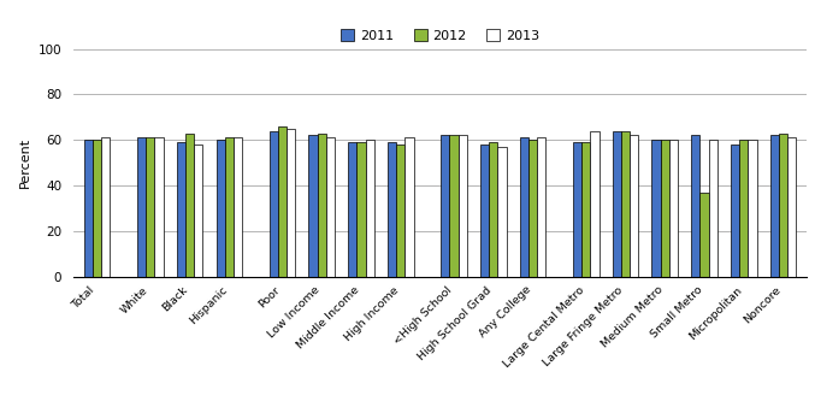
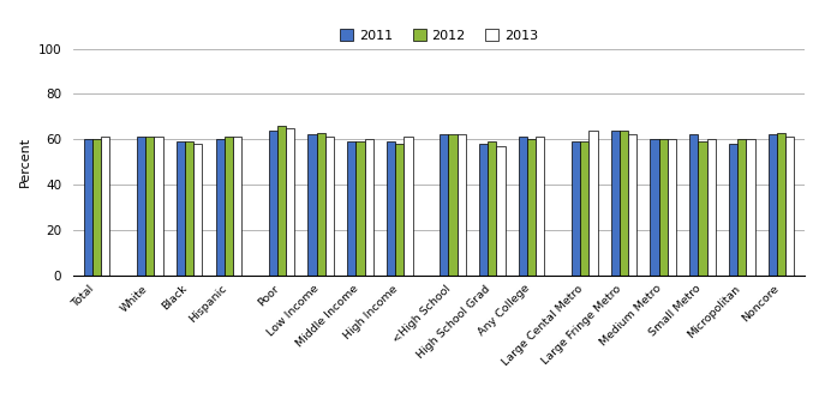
2012/Black: 63 -> 59
2012/Small Metro: 37 -> 59
